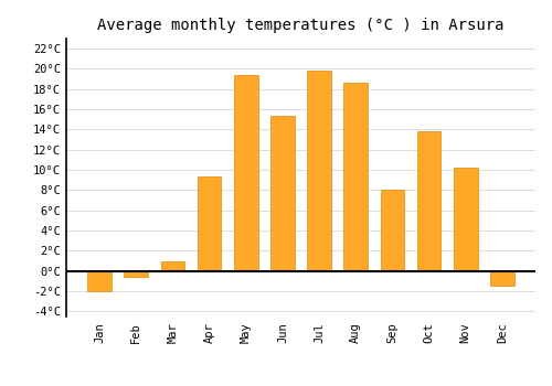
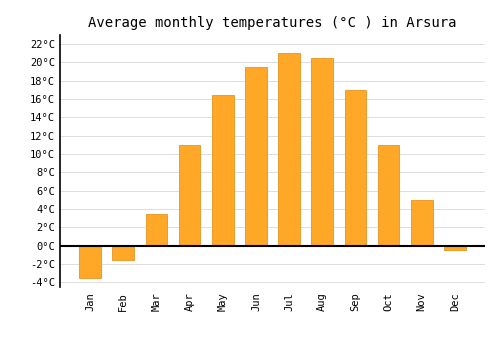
Jan: -2.0°C -> -3.5°C
Feb: -0.6°C -> -1.5°C
Mar: 1.0°C -> 3.5°C
Apr: 9.4°C -> 11.0°C
May: 19.4°C -> 16.5°C
Jun: 15.4°C -> 19.5°C
Jul: 19.8°C -> 21.0°C
Aug: 18.6°C -> 20.5°C
Sep: 8.0°C -> 17.0°C
Oct: 13.8°C -> 11.0°C
Nov: 10.2°C -> 5.0°C
Dec: -1.4°C -> -0.5°C
